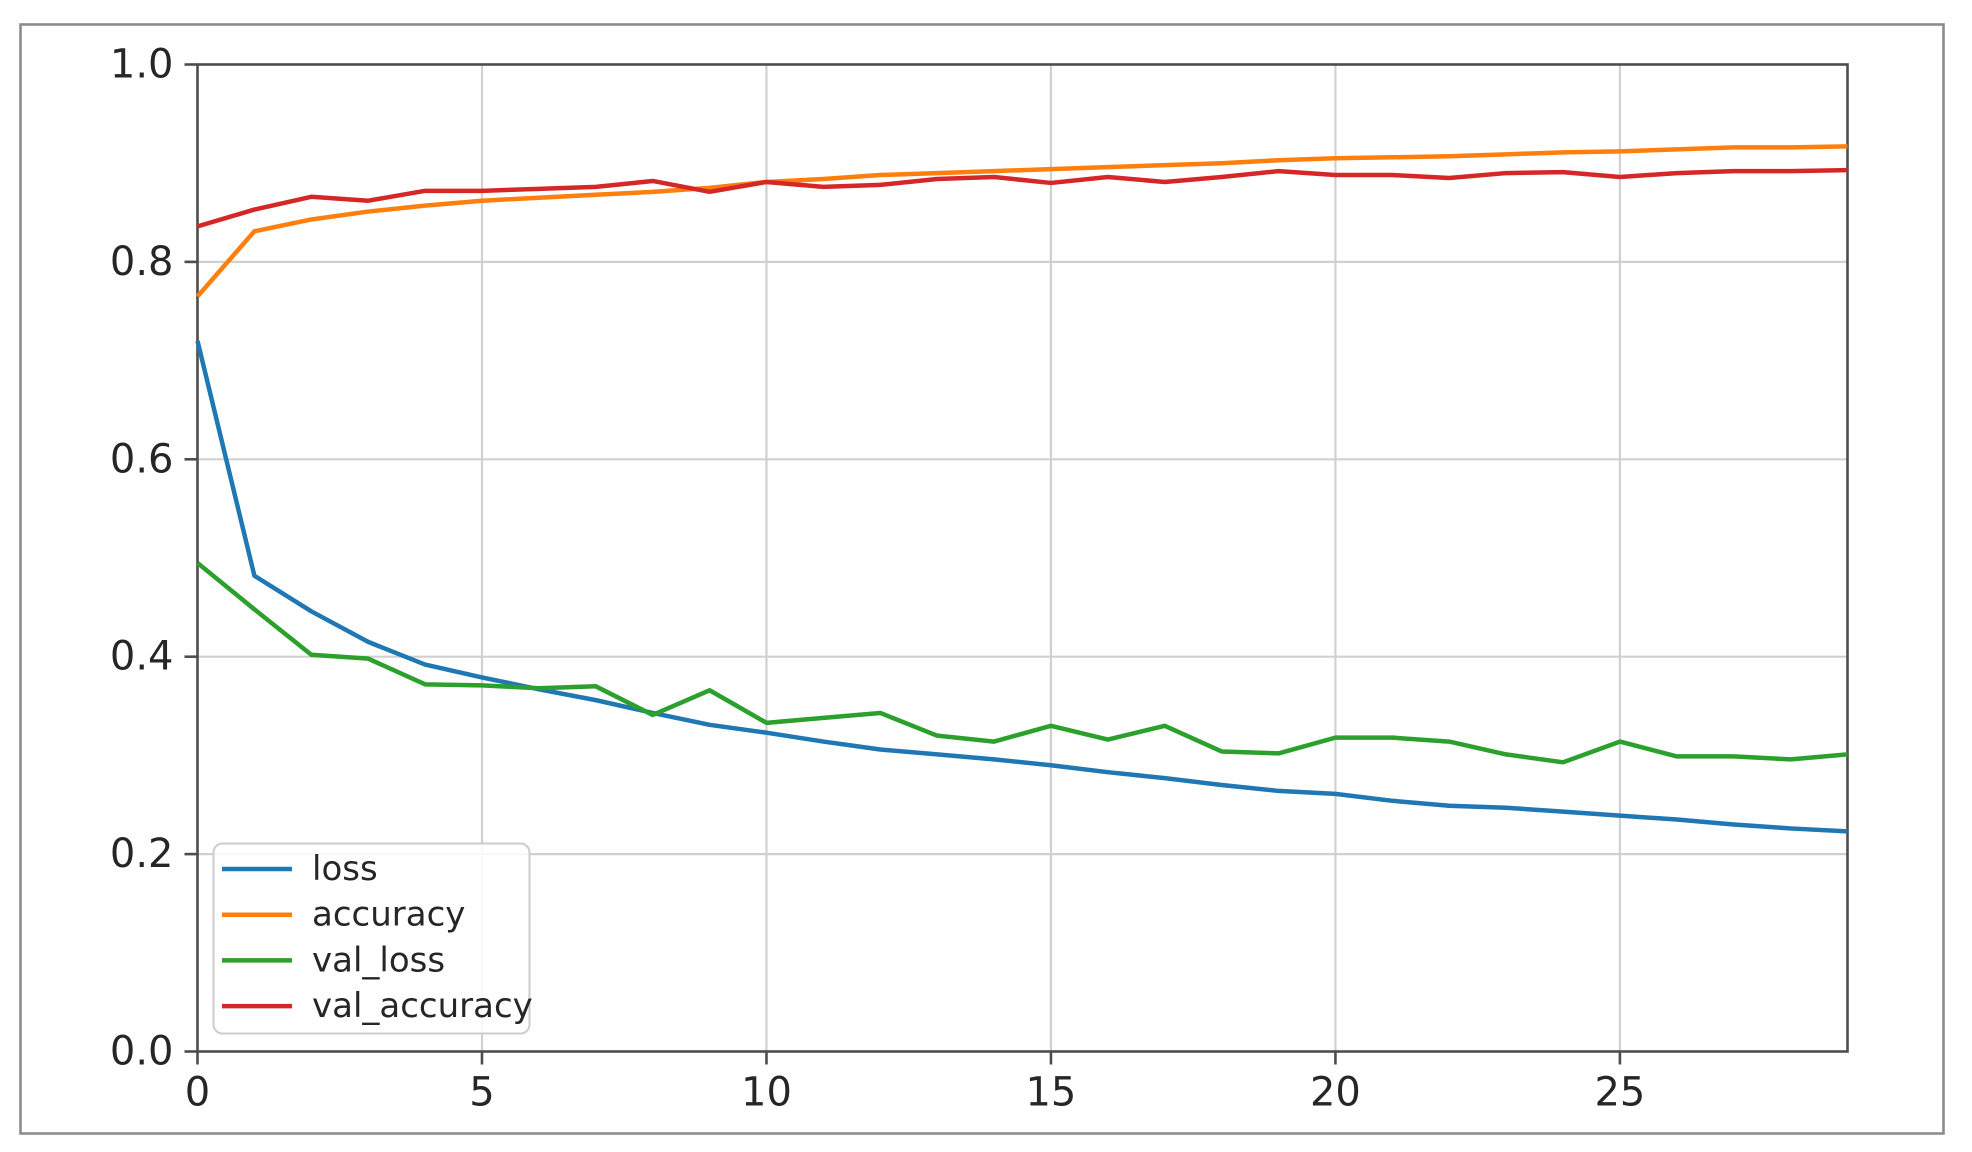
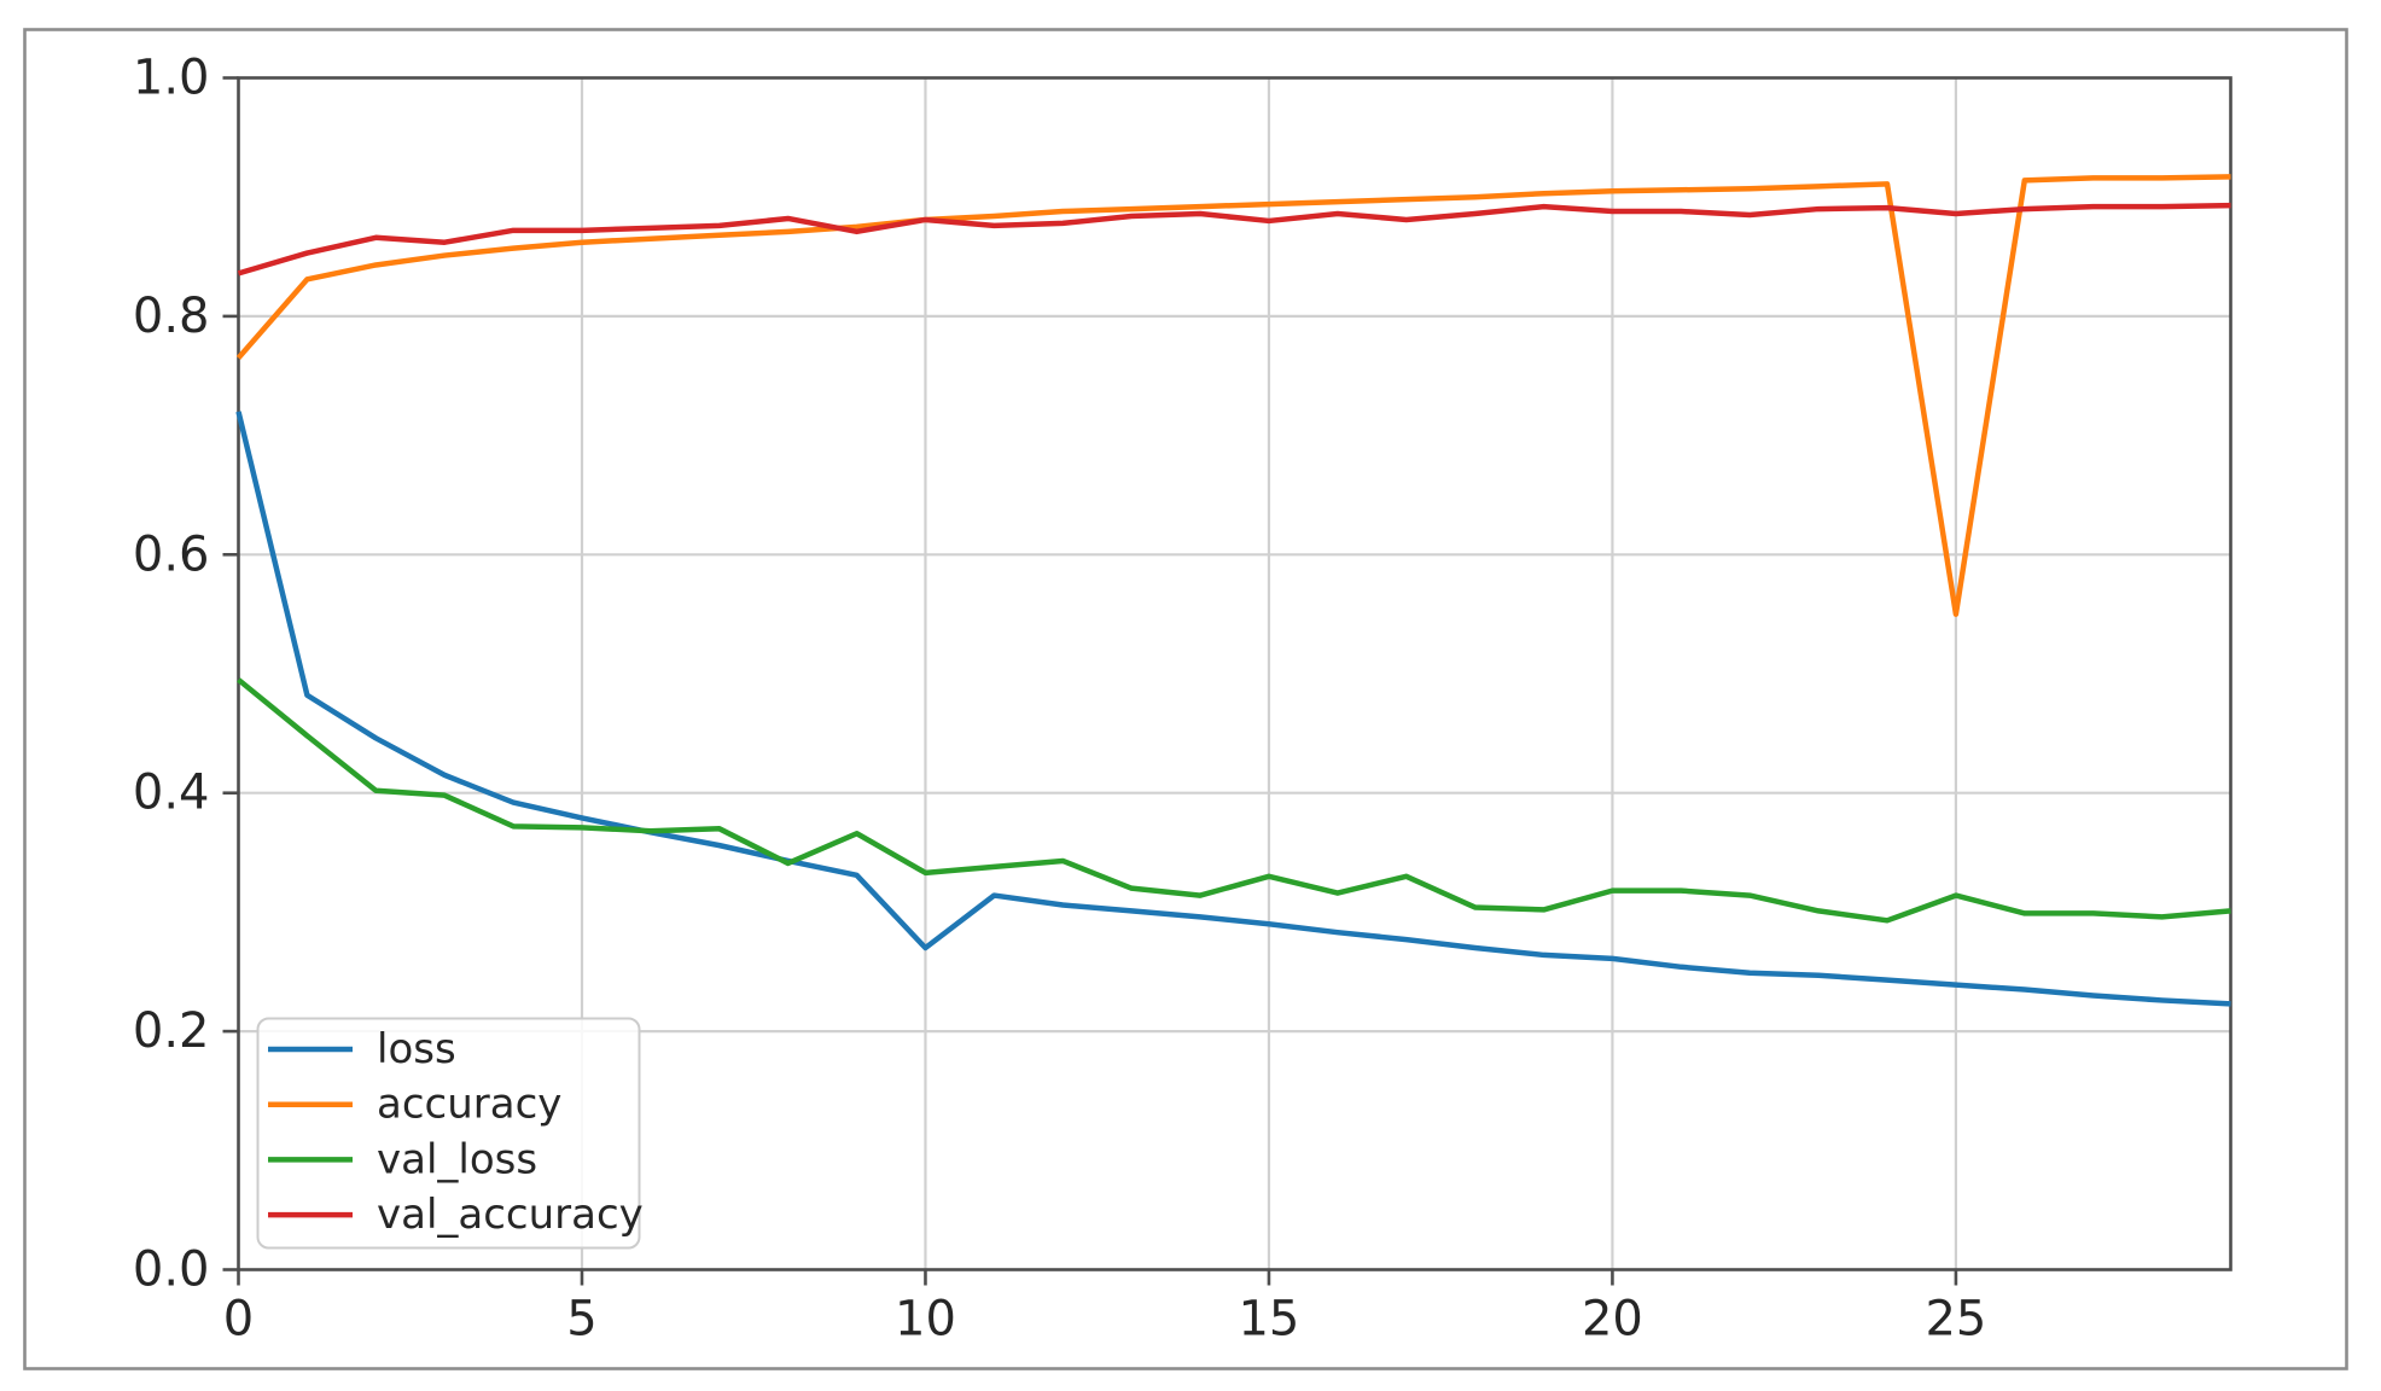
loss/10: 0.32 -> 0.27
accuracy/25: 0.91 -> 0.55
